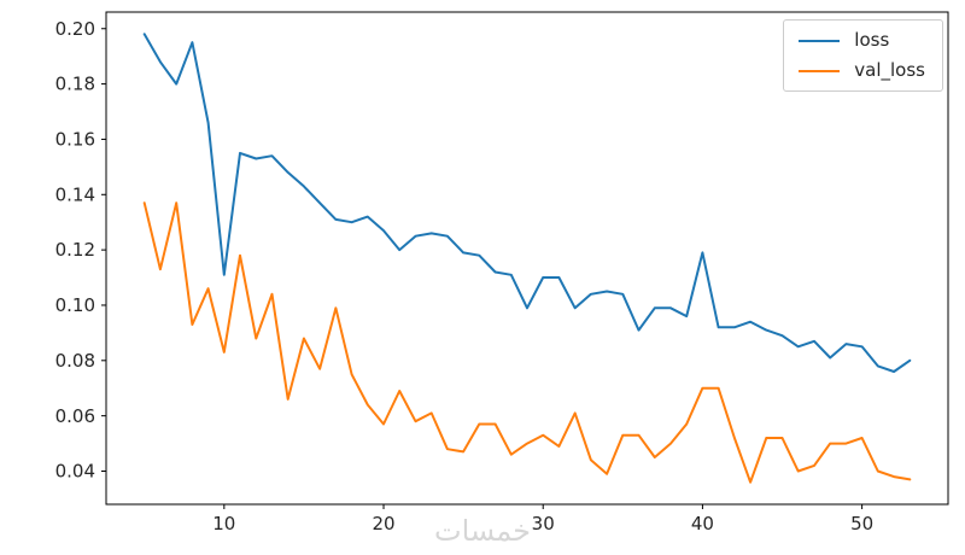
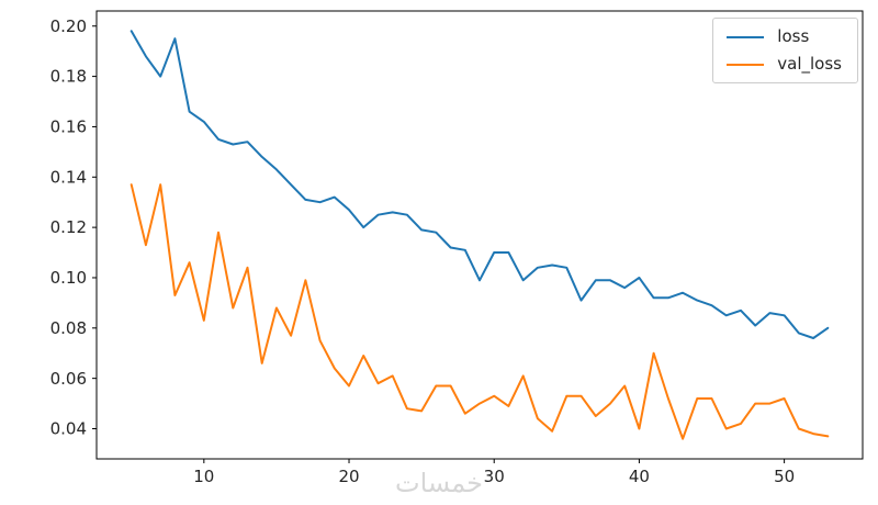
loss/10: 0.111 -> 0.162
loss/40: 0.119 -> 0.100
val_loss/40: 0.070 -> 0.040
